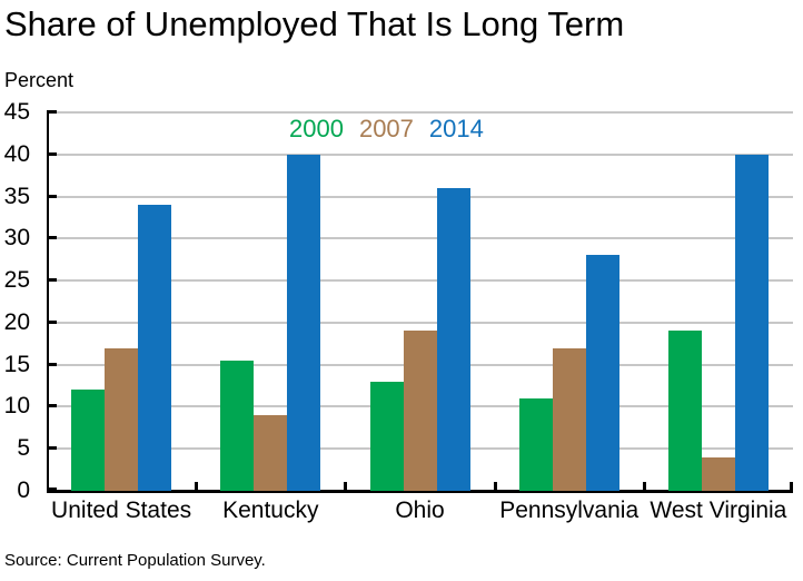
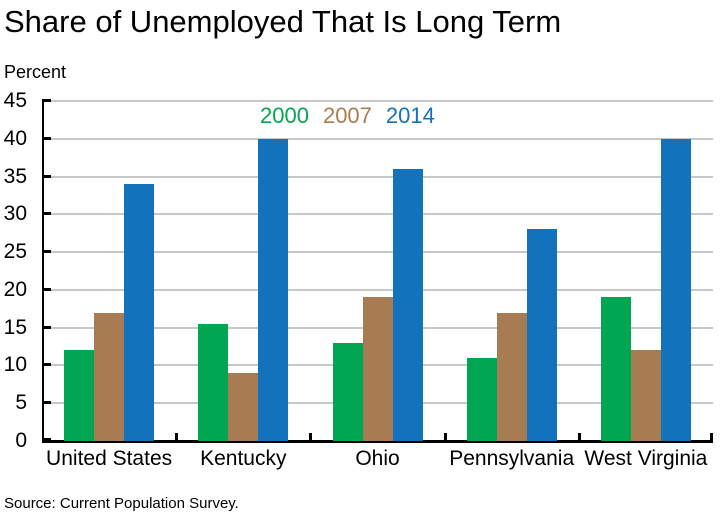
2007/West Virginia: 4 -> 12
